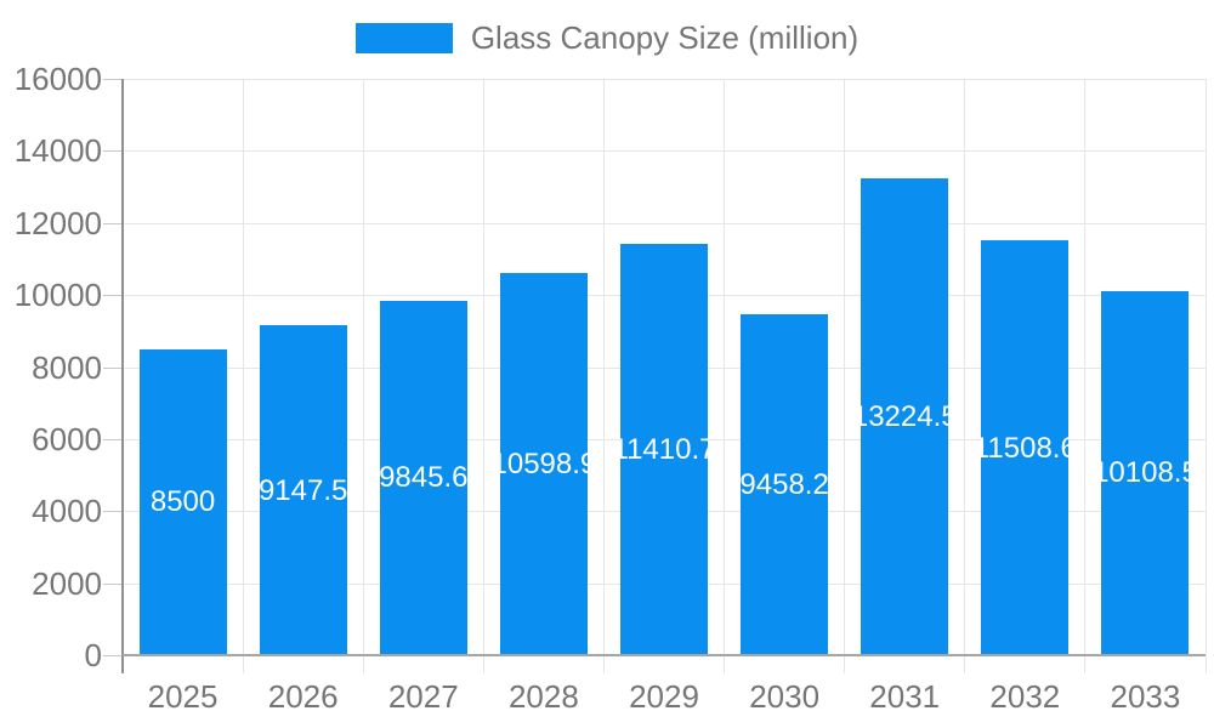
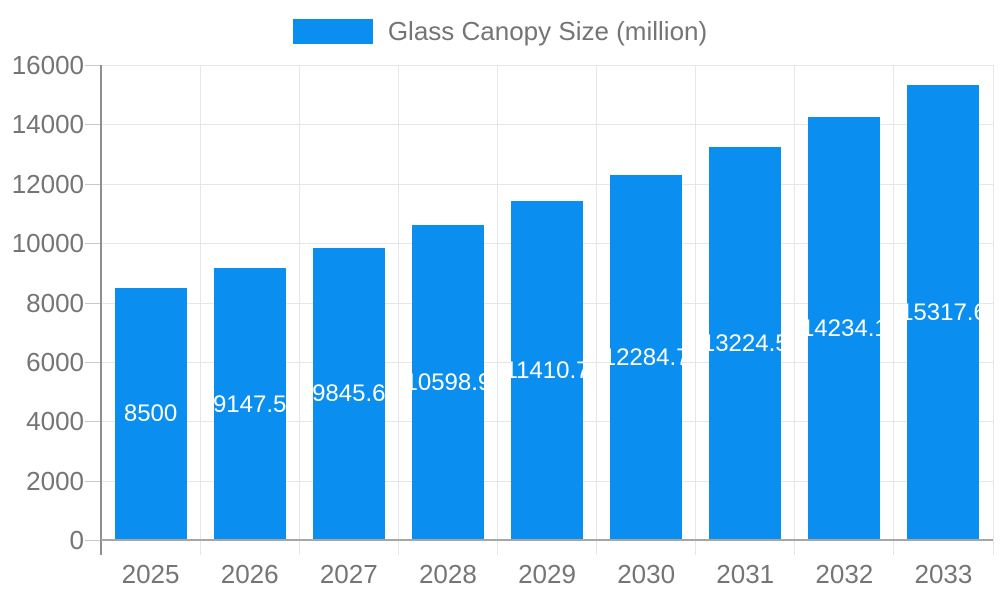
2030: 9458.2 -> 12284.7
2032: 11508.6 -> 14234.1
2033: 10108.5 -> 15317.6
